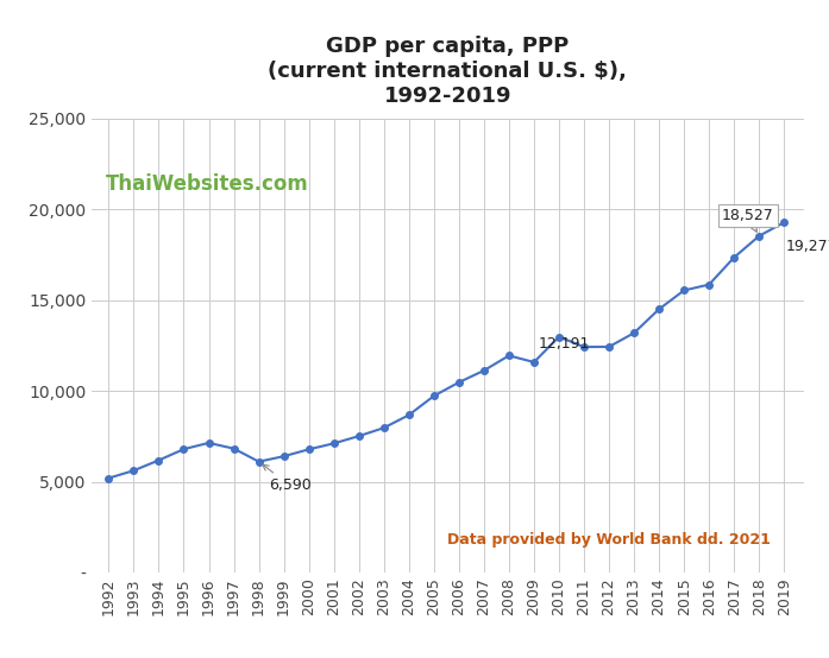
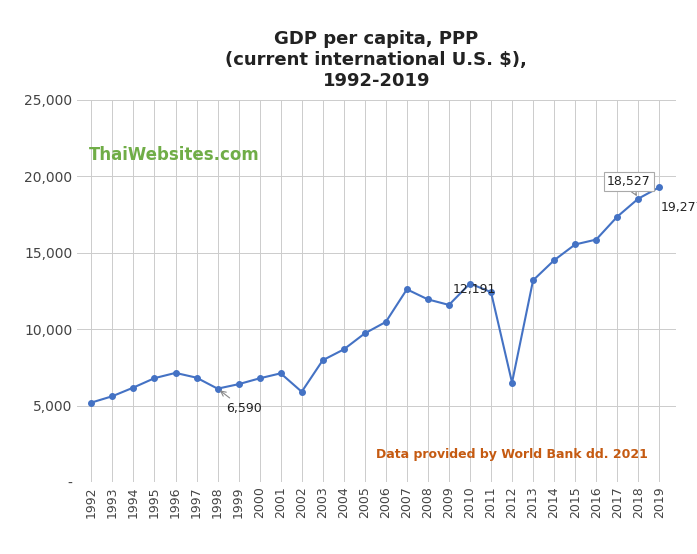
2002: 7,500 -> 5,900
2007: 11,100 -> 12,600
2012: 12,400 -> 6,500
